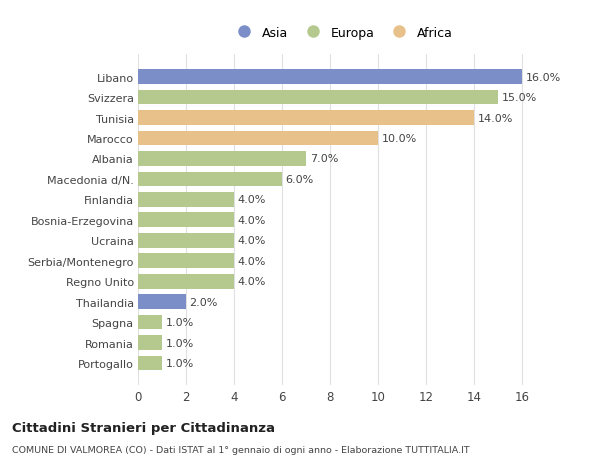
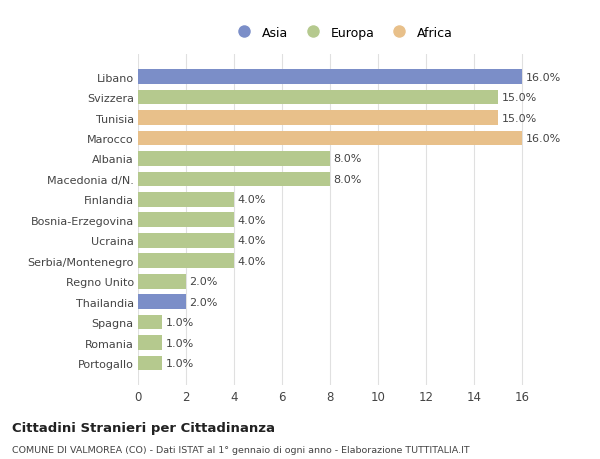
Tunisia: 14.0% -> 15.0%
Marocco: 10.0% -> 16.0%
Albania: 7.0% -> 8.0%
Macedonia d/N.: 6.0% -> 8.0%
Regno Unito: 4.0% -> 2.0%
